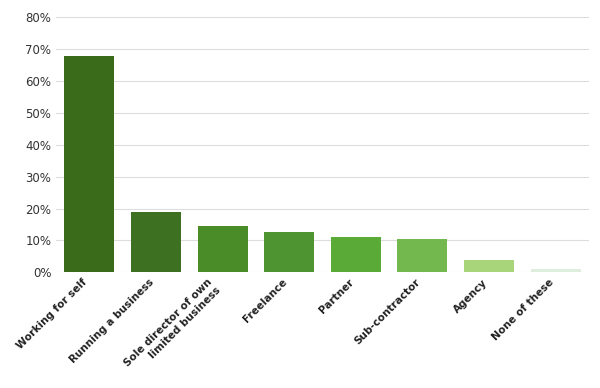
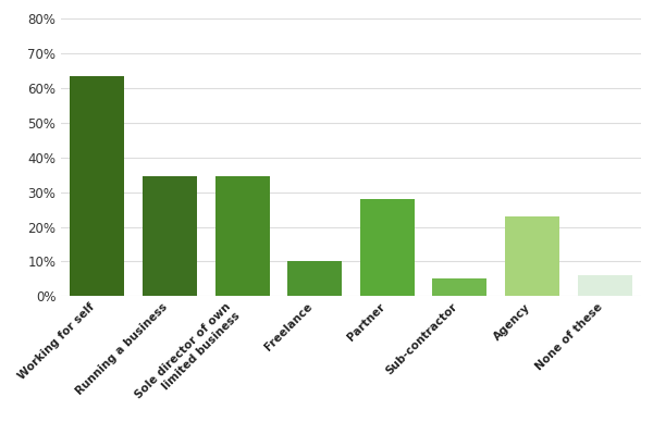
Working for self: 68.0% -> 63.5%
Running a business: 19.0% -> 34.5%
Sole director of own limited business: 14.5% -> 34.5%
Freelance: 12.5% -> 10.0%
Partner: 11.0% -> 28.0%
Sub-contractor: 10.5% -> 5.0%
Agency: 3.8% -> 23.0%
None of these: 1.0% -> 6.0%
